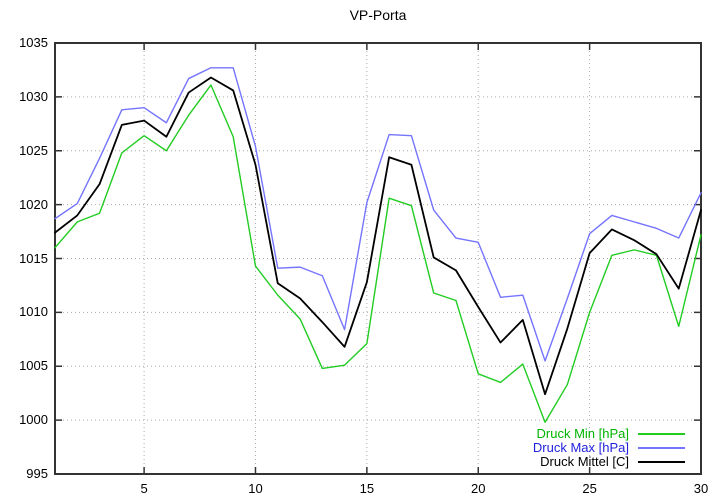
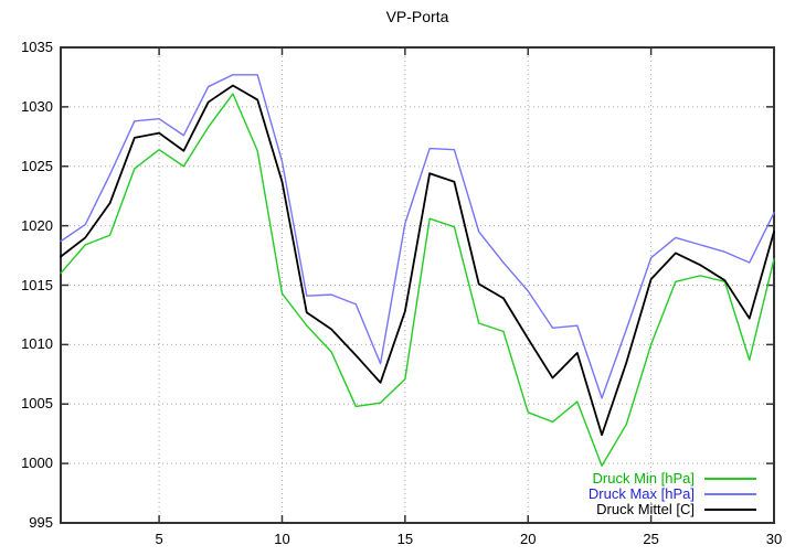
Druck Max [hPa]/20: 1016.5 -> 1014.5
